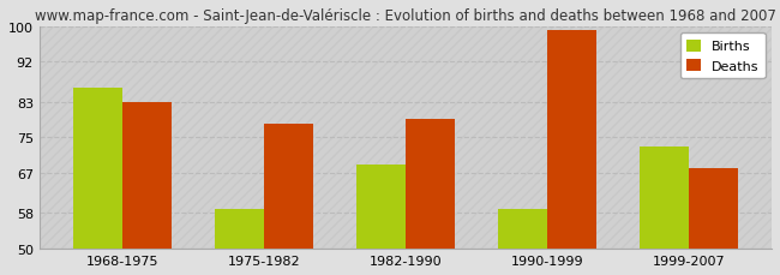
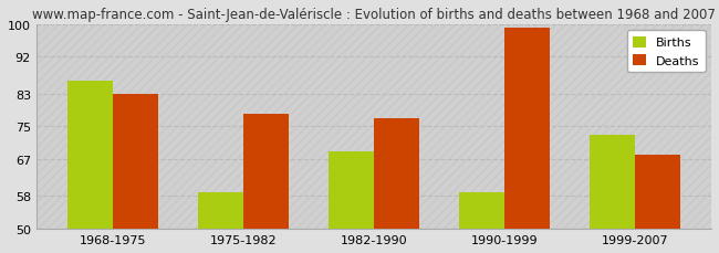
Deaths/1982-1990: 79 -> 77
